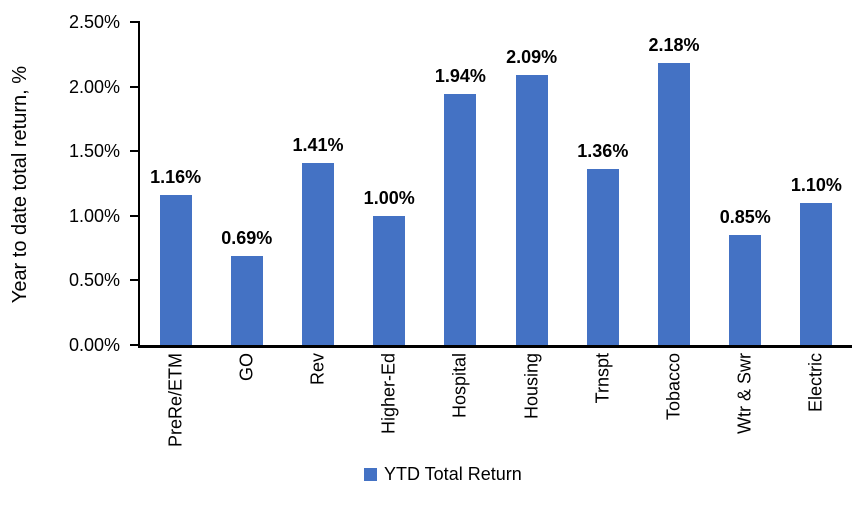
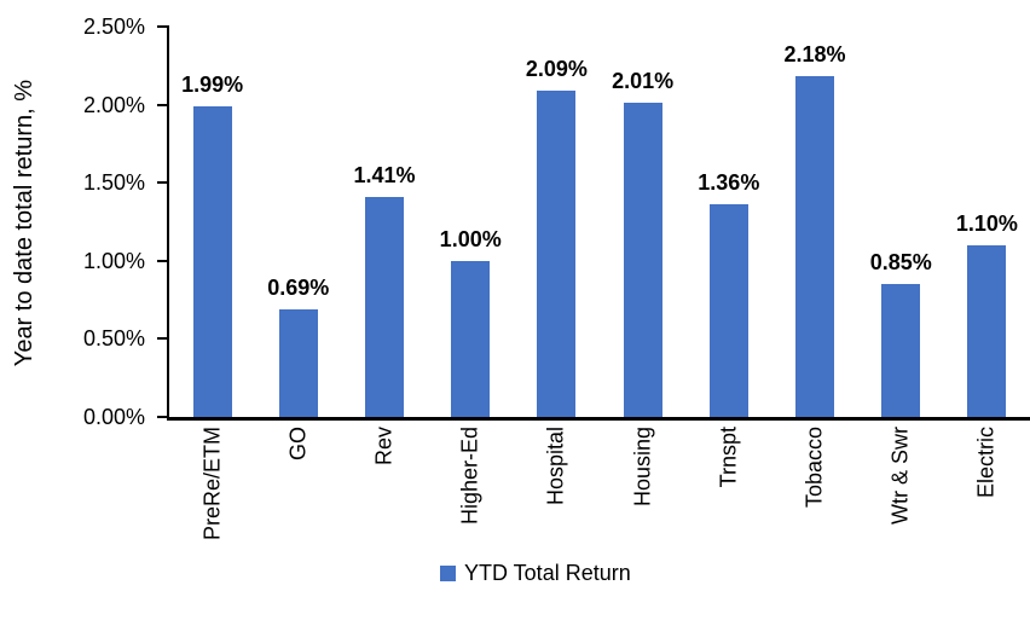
PreRe/ETM: 1.16% -> 1.99%
Hospital: 1.94% -> 2.09%
Housing: 2.09% -> 2.01%
